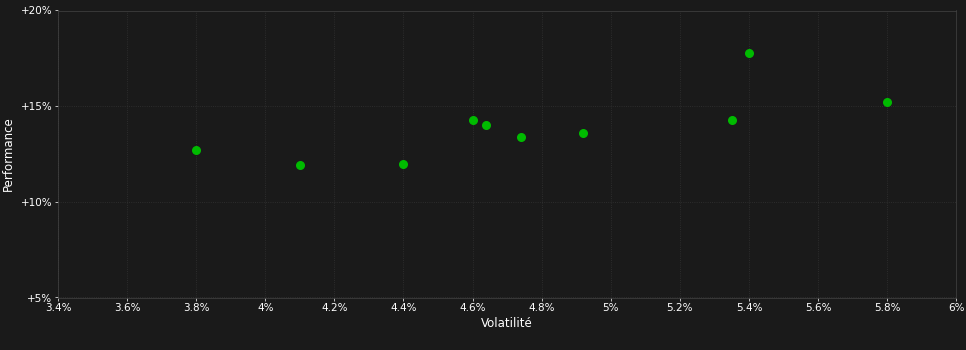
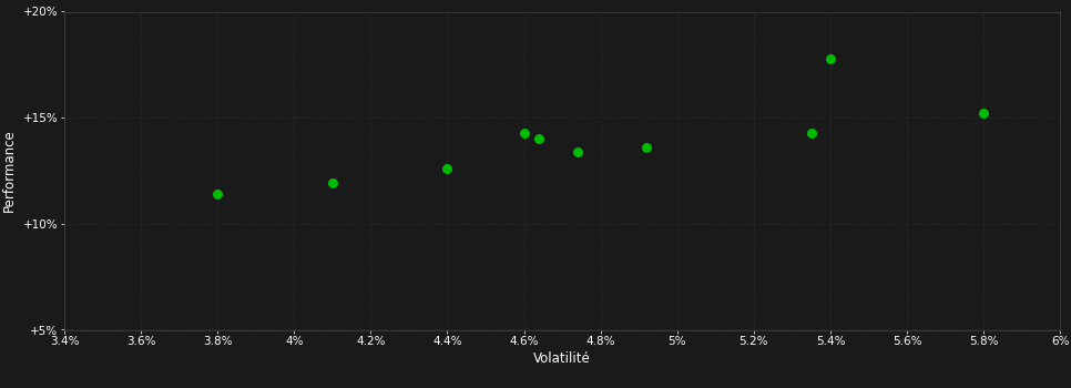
3.8%: 12.7% -> 11.4%
4.4%: 12.0% -> 12.6%
